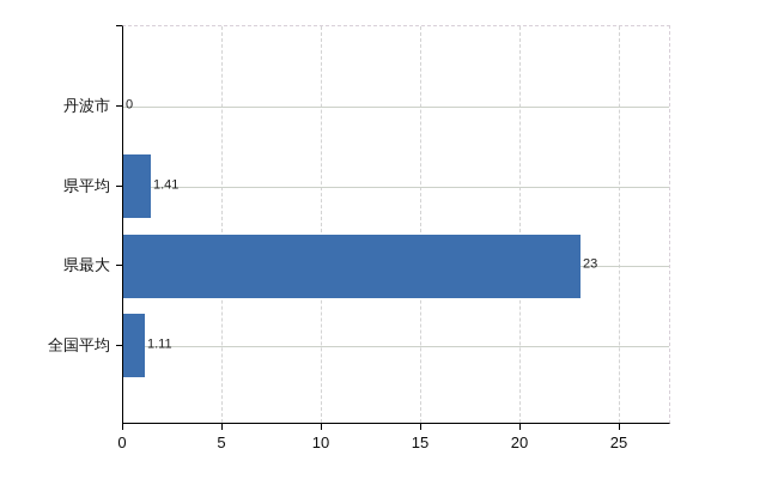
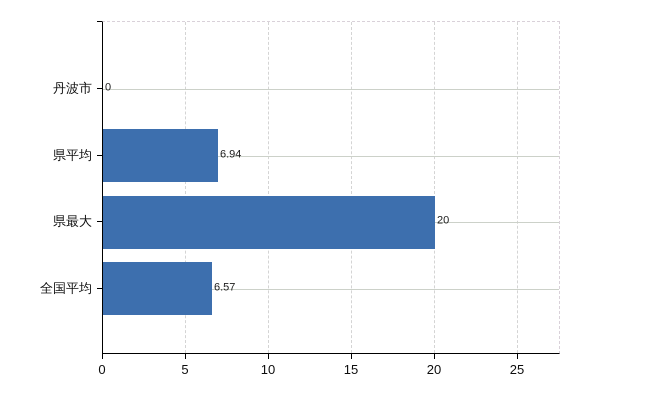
県平均: 1.41 -> 6.94
県最大: 23 -> 20
全国平均: 1.11 -> 6.57
